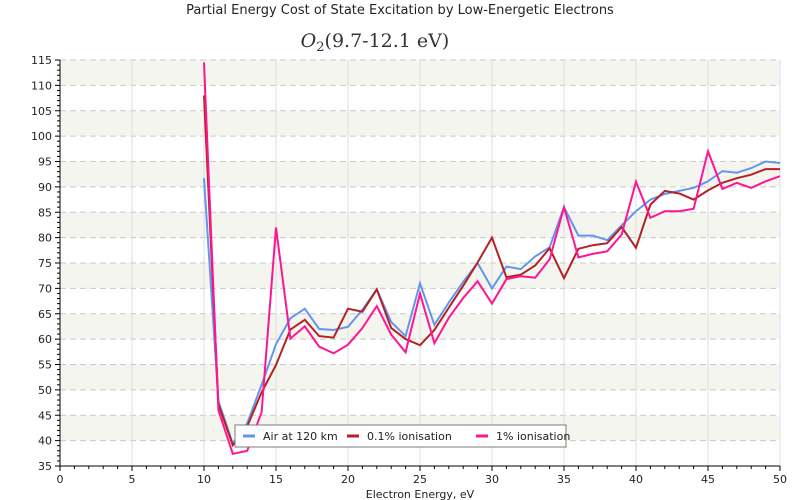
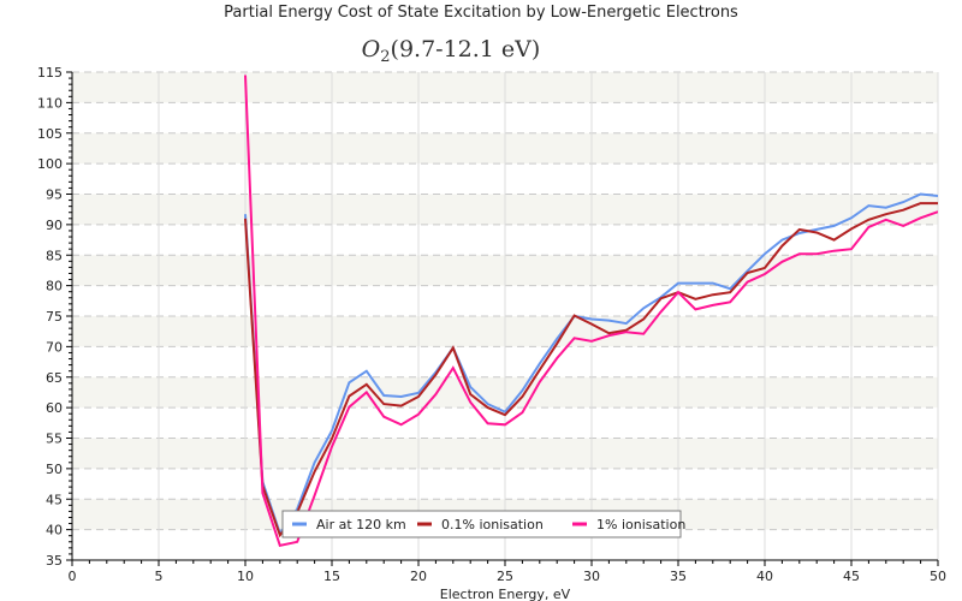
0.1% ionisation/10: 108 -> 91
Air at 120 km/15: 59 -> 56
1% ionisation/15: 82 -> 54
0.1% ionisation/20: 66 -> 62
Air at 120 km/25: 71 -> 59
1% ionisation/25: 69 -> 57
Air at 120 km/30: 70 -> 74
0.1% ionisation/30: 80 -> 74
1% ionisation/30: 67 -> 71
Air at 120 km/35: 86 -> 80
0.1% ionisation/35: 72 -> 79
1% ionisation/35: 86 -> 79
0.1% ionisation/40: 78 -> 83
1% ionisation/40: 91 -> 82
1% ionisation/45: 97 -> 86
